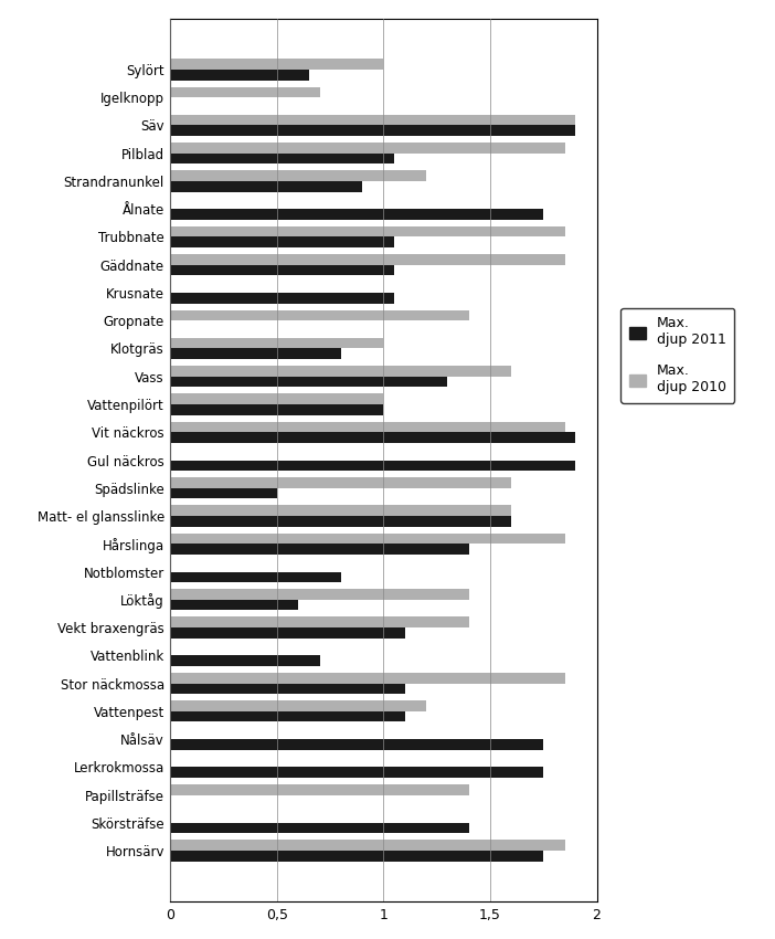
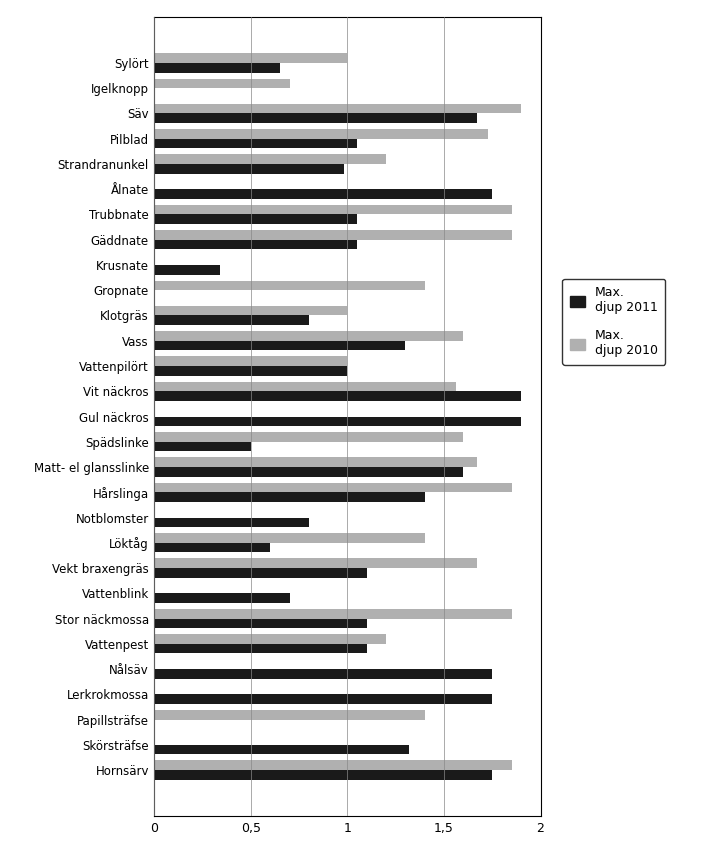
Max. djup 2011/Säv: 1,90 -> 1,67
Max. djup 2010/Pilblad: 1,85 -> 1,73
Max. djup 2011/Strandranunkel: 0,90 -> 0,98
Max. djup 2011/Krusnate: 1,05 -> 0,34
Max. djup 2010/Vit näckros: 1,85 -> 1,56
Max. djup 2010/Matt- el glansslinke: 1,60 -> 1,67
Max. djup 2010/Vekt braxengräs: 1,40 -> 1,67
Max. djup 2011/Skörsträfse: 1,40 -> 1,32
